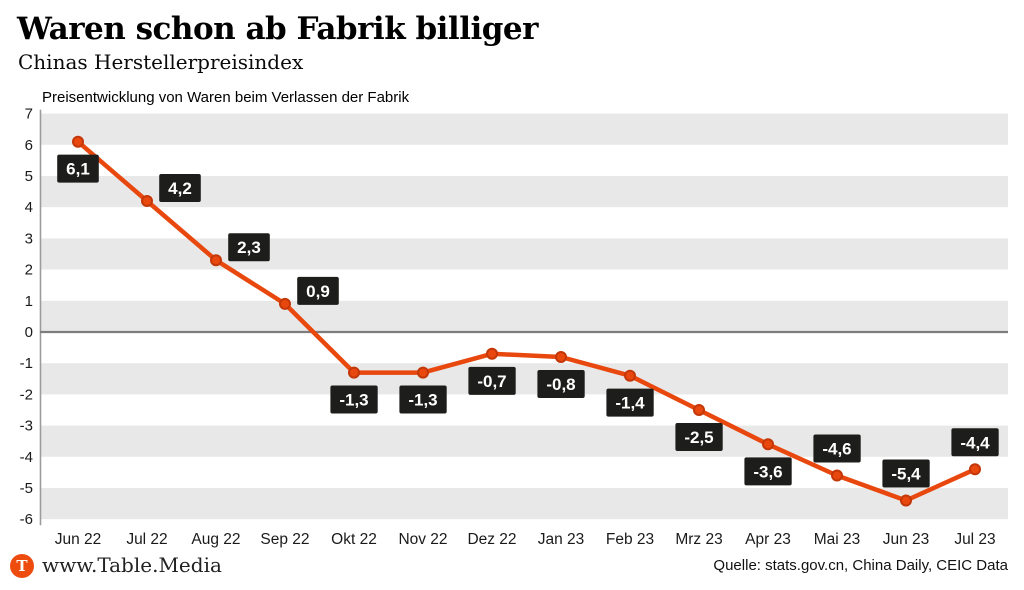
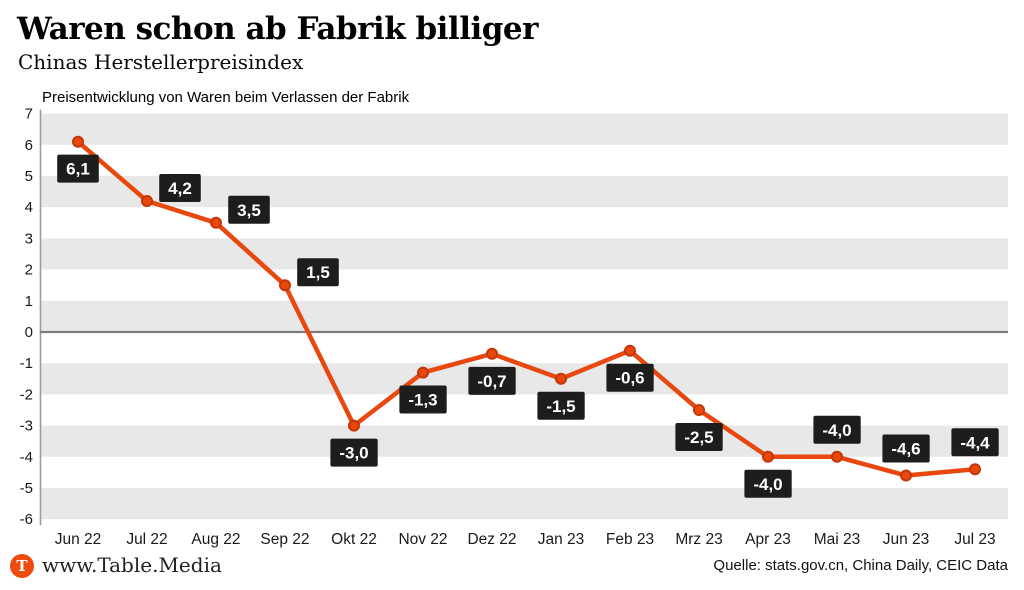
Aug 22: 2,3 -> 3,5
Sep 22: 0,9 -> 1,5
Okt 22: -1,3 -> -3,0
Jan 23: -0,8 -> -1,5
Feb 23: -1,4 -> -0,6
Apr 23: -3,6 -> -4,0
Mai 23: -4,6 -> -4,0
Jun 23: -5,4 -> -4,6
